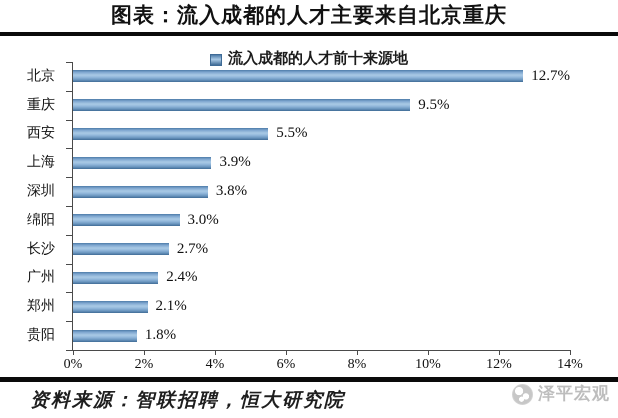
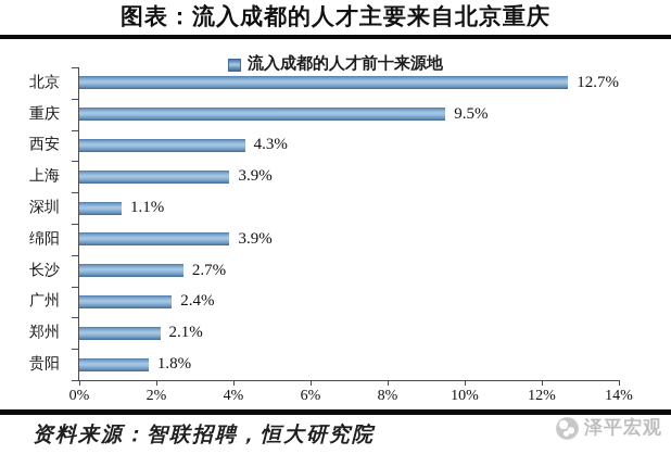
西安: 5.5% -> 4.3%
深圳: 3.8% -> 1.1%
绵阳: 3.0% -> 3.9%
